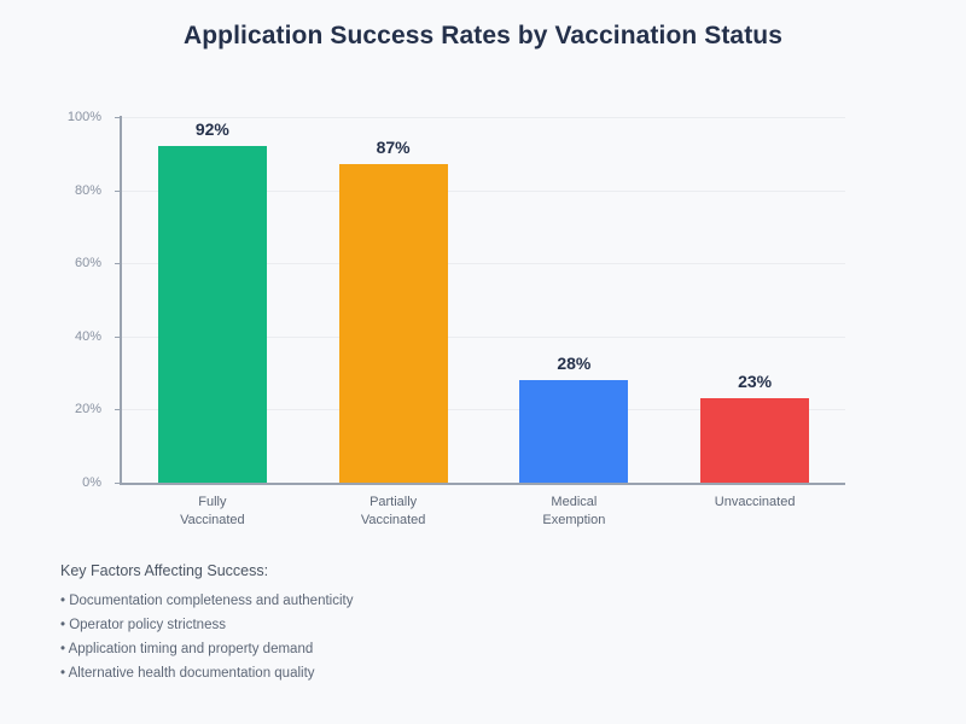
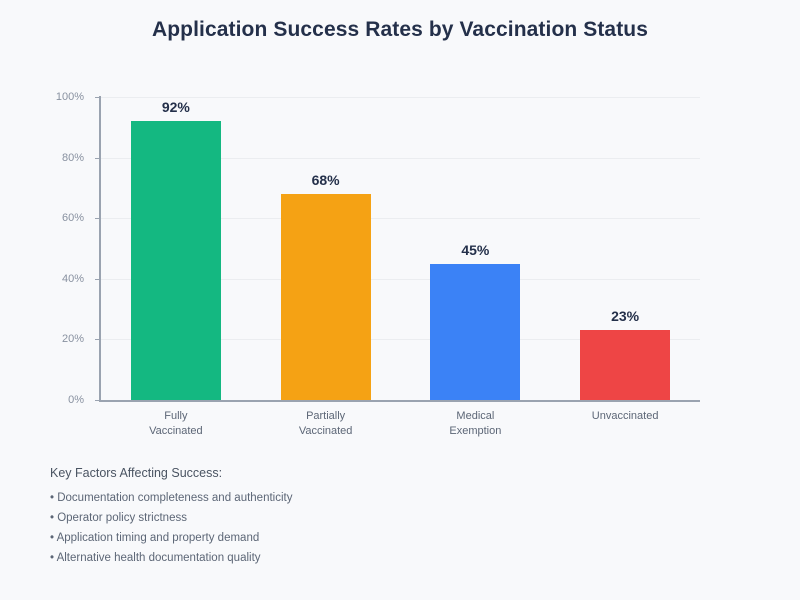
Partially Vaccinated: 87% -> 68%
Medical Exemption: 28% -> 45%
